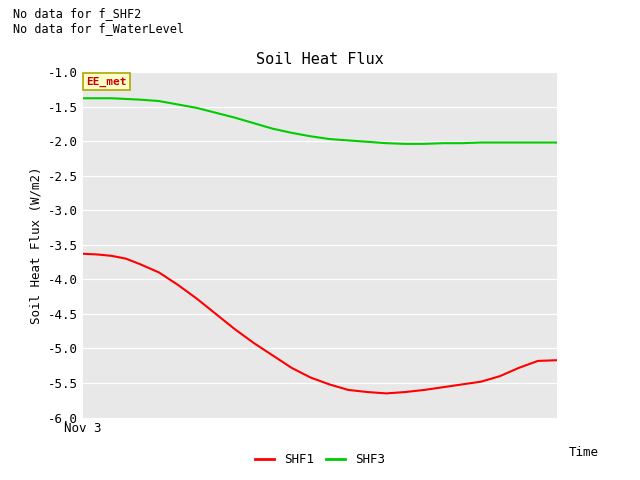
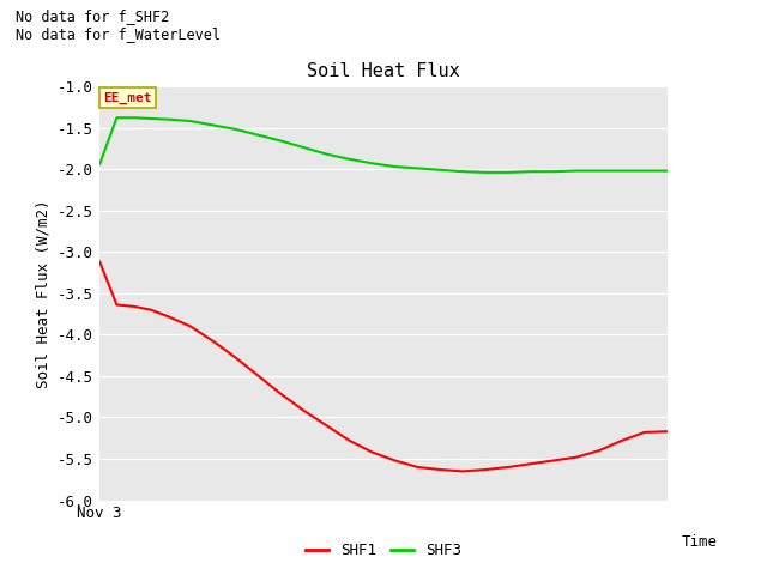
SHF1/Nov 3: -3.63 -> -3.12
SHF3/Nov 3: -1.38 -> -1.94
